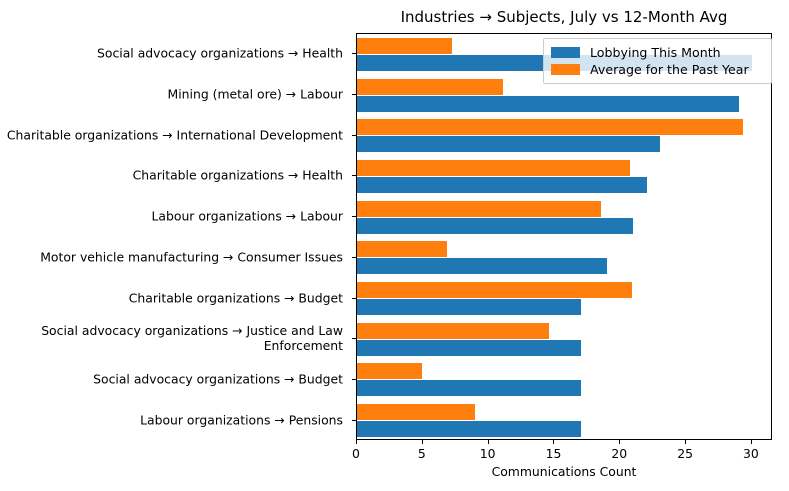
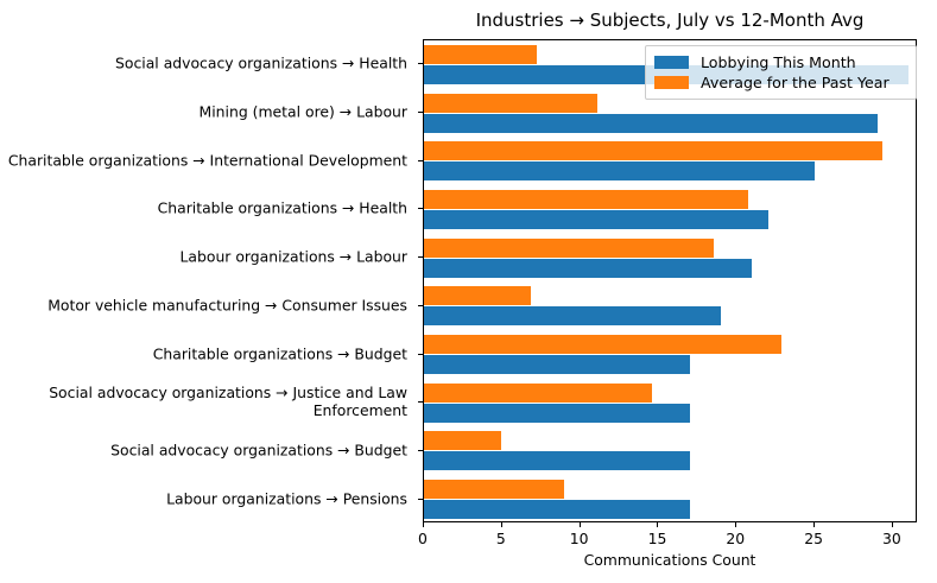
Lobbying This Month/Social advocacy organizations → Health: 30 -> 31
Lobbying This Month/Charitable organizations → International Development: 23 -> 25
Average for the Past Year/Charitable organizations → Budget: 20.9 -> 22.9
